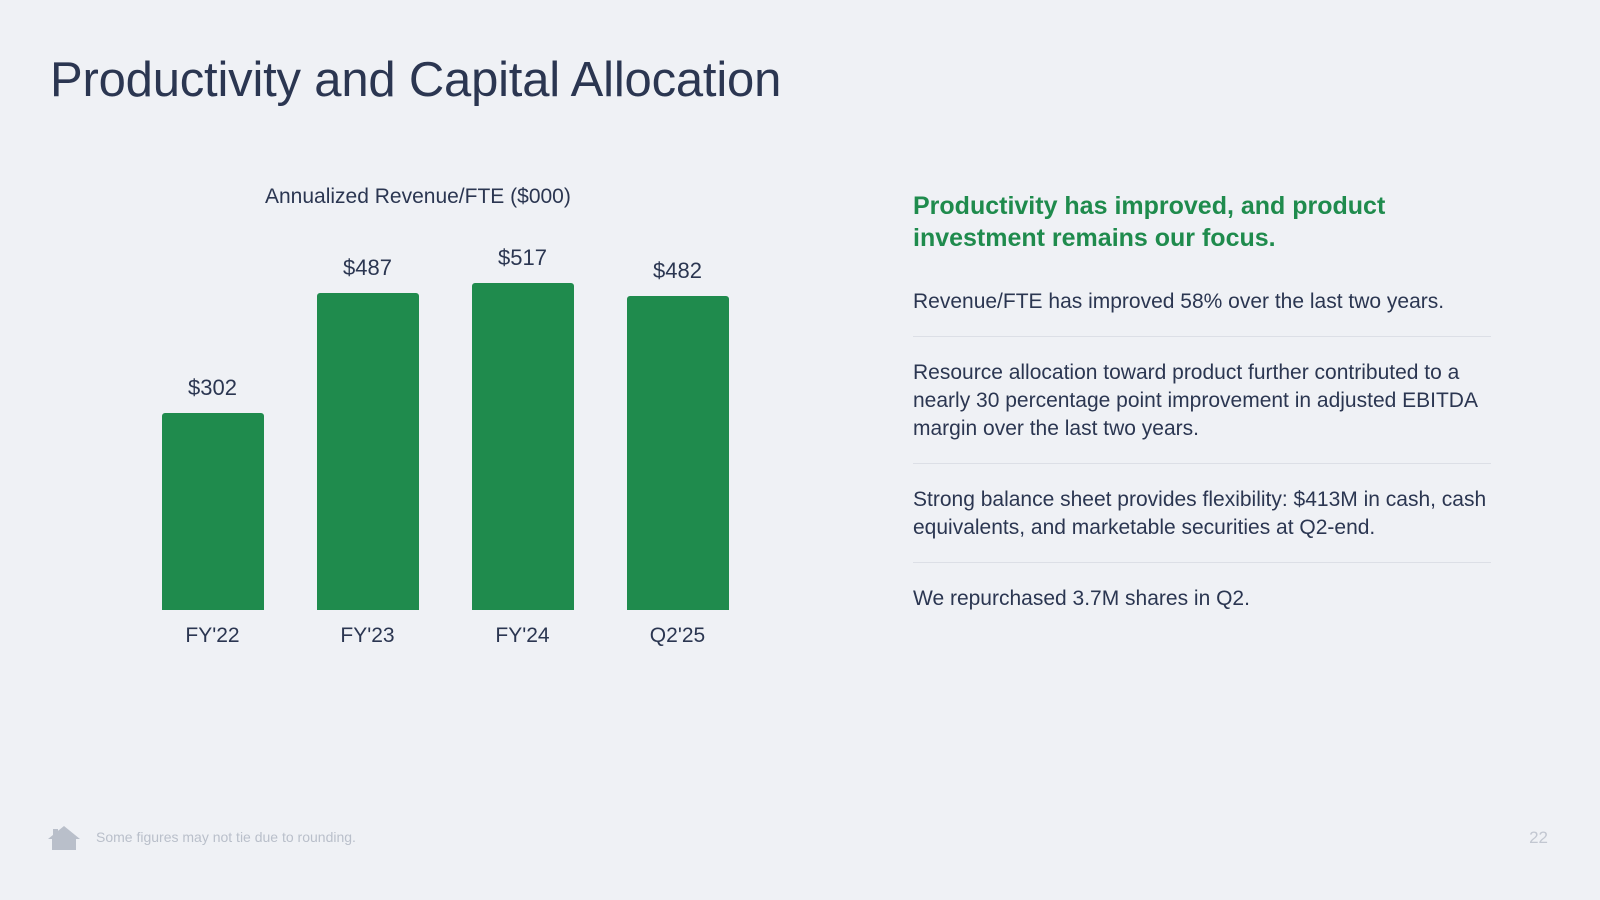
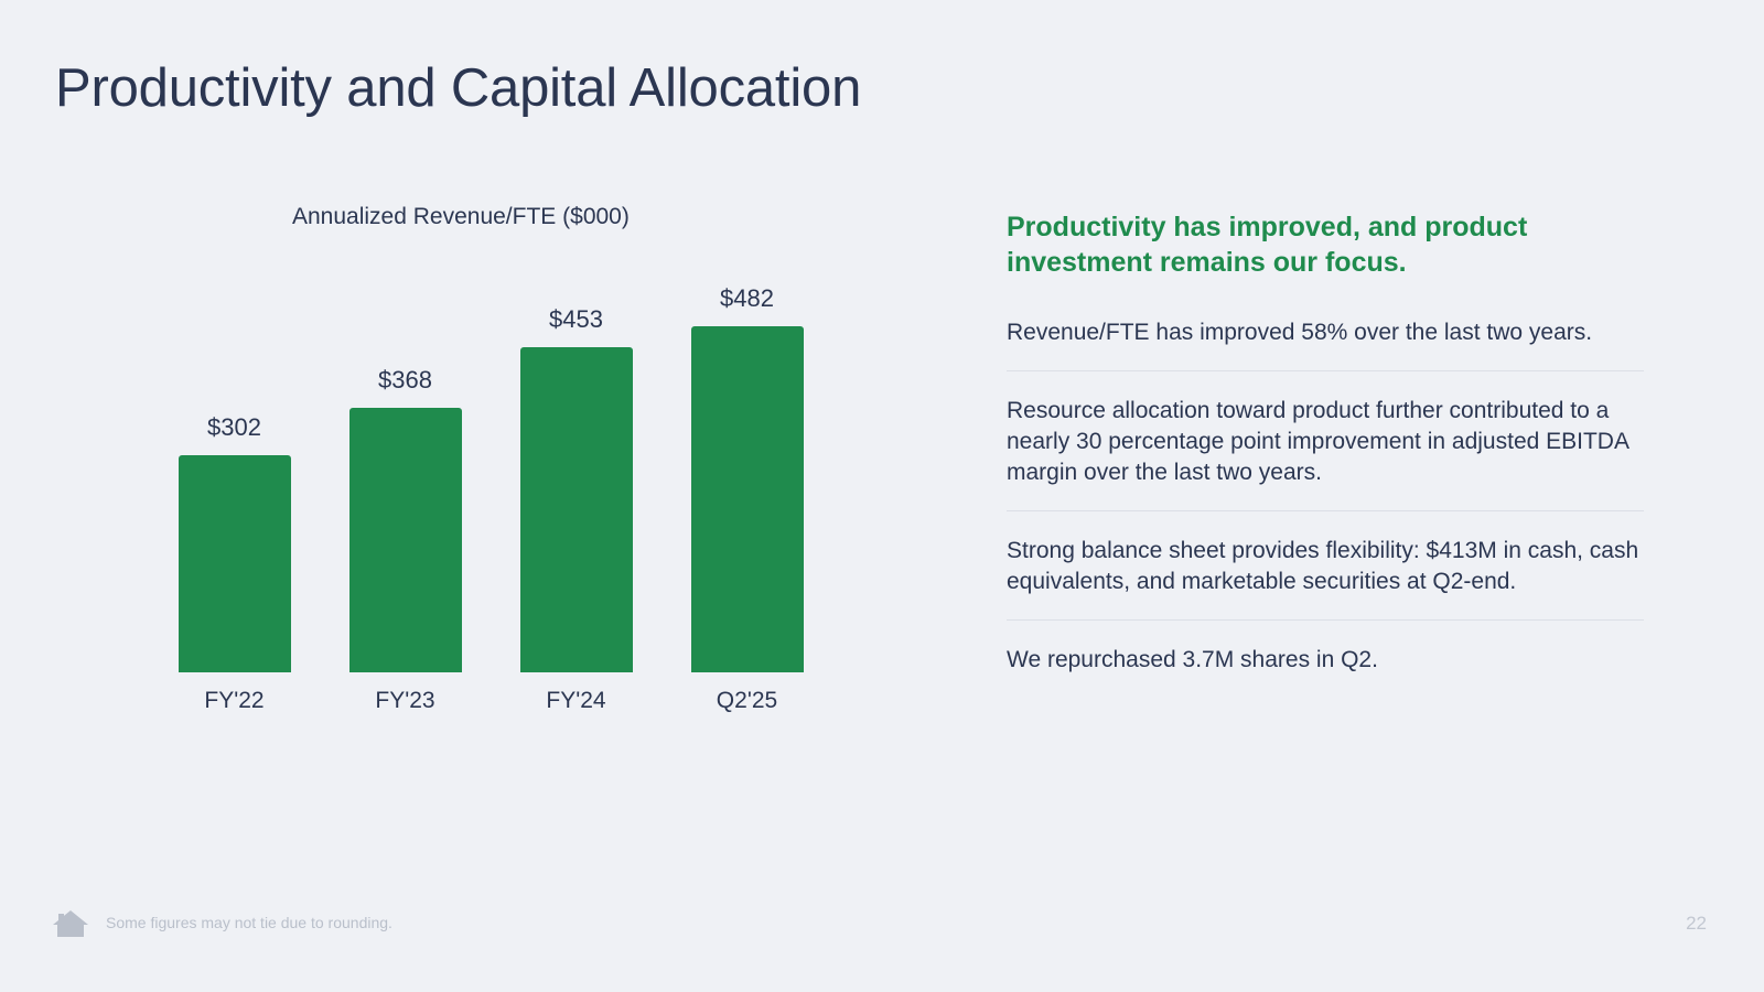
FY'23: $487 -> $368
FY'24: $517 -> $453
